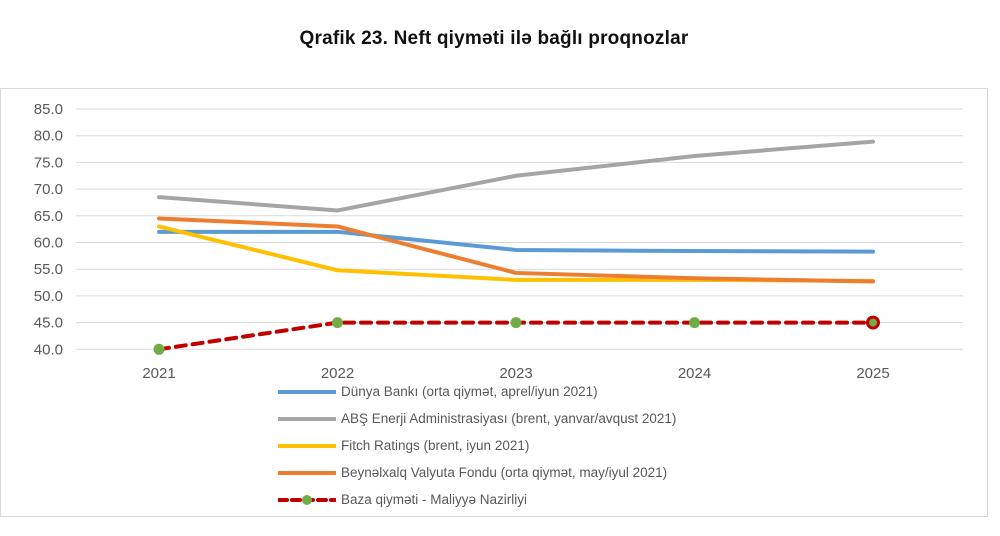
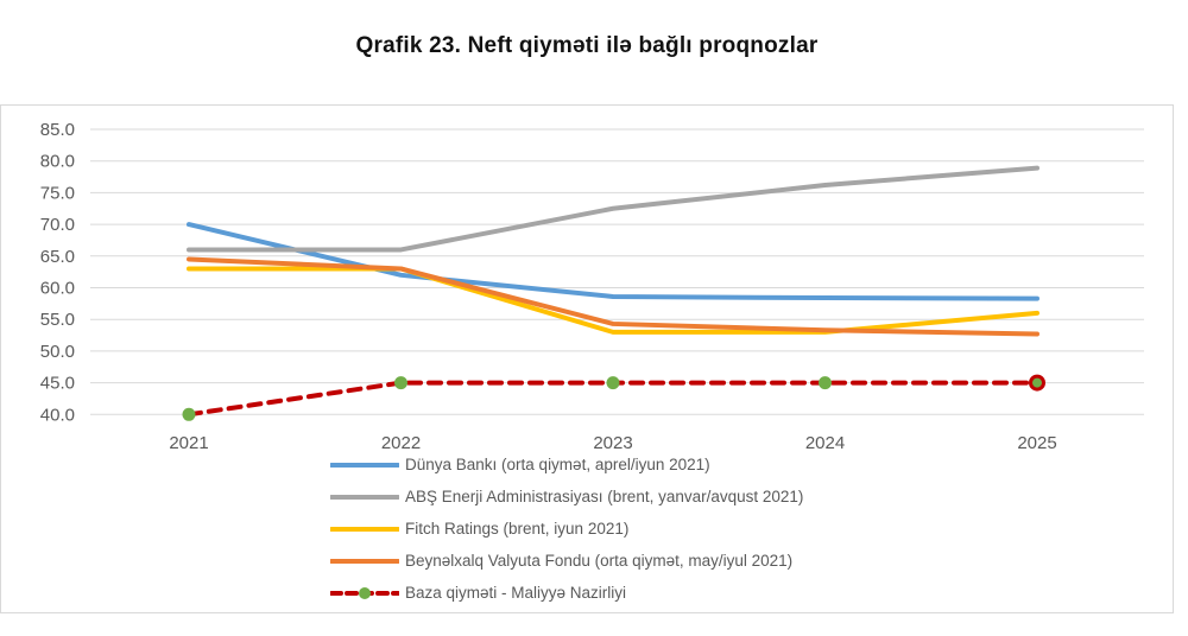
Dünya Bankı (orta qiymət, aprel/iyun 2021)/2021: 62 -> 70
ABŞ Enerji Administrasiyası (brent, yanvar/avqust 2021)/2021: 68 -> 66
Fitch Ratings (brent, iyun 2021)/2022: 55 -> 63
Fitch Ratings (brent, iyun 2021)/2025: 53 -> 56
